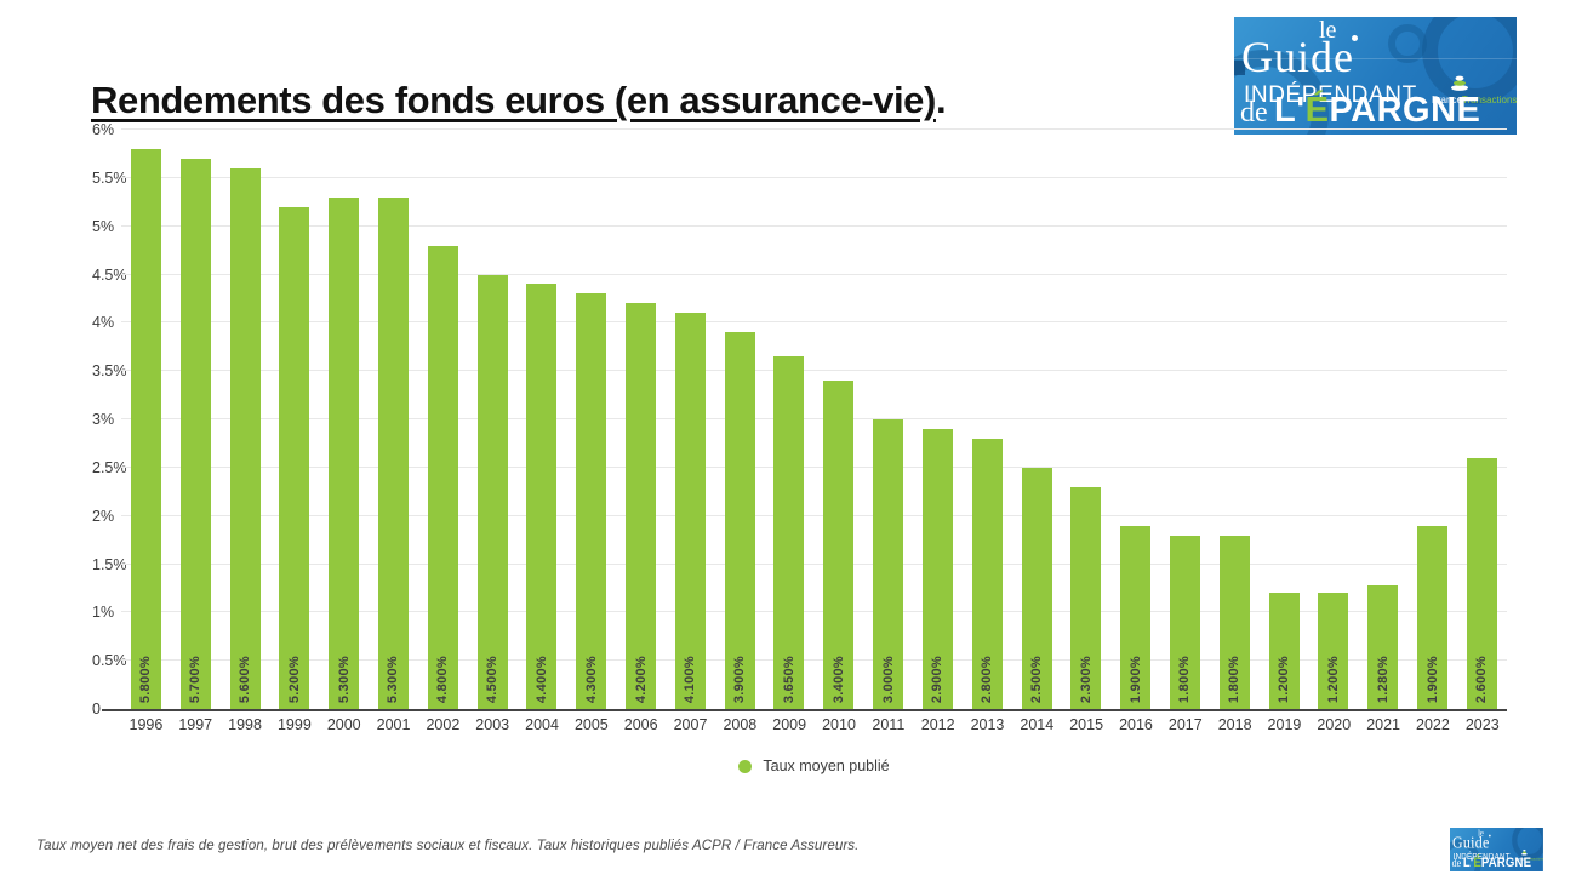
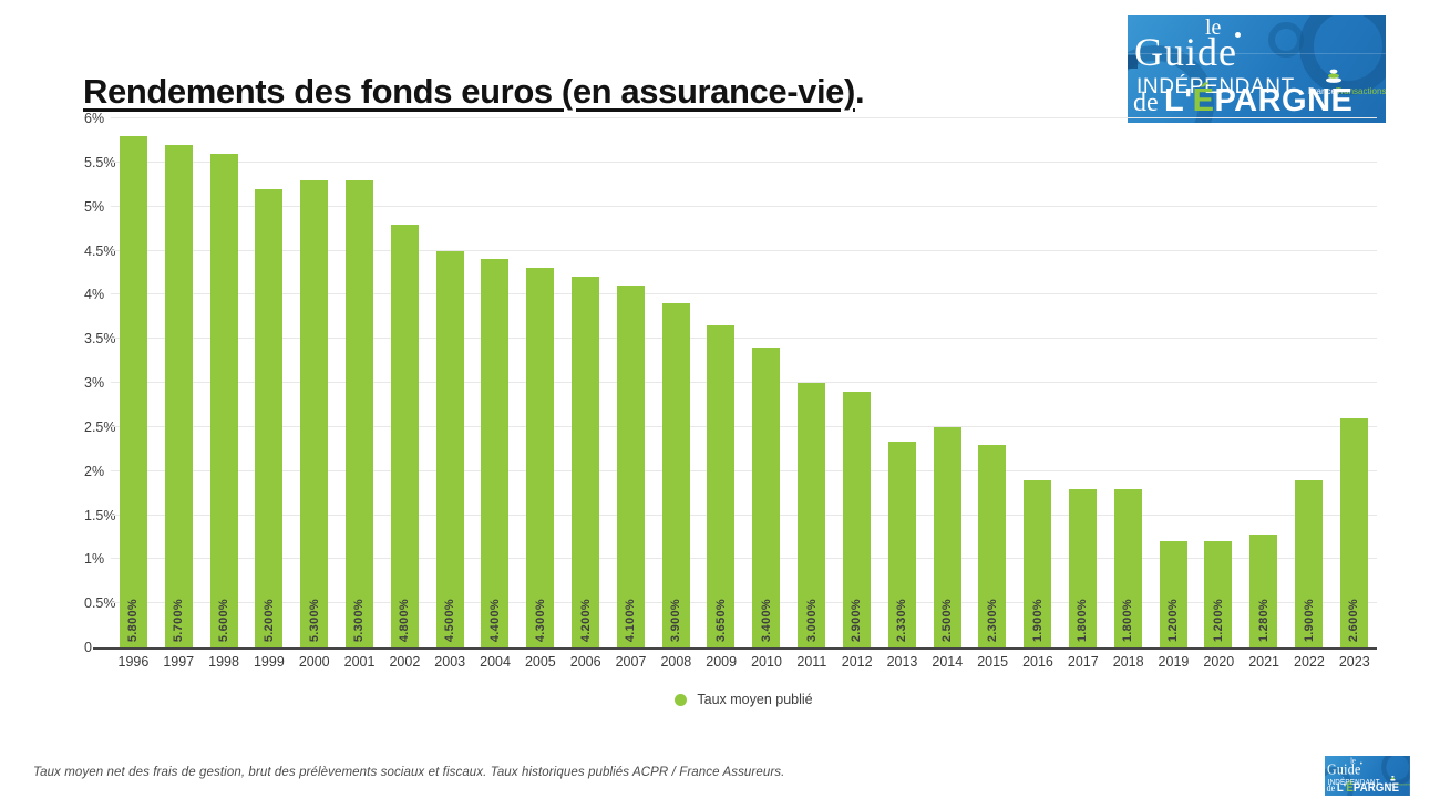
2013: 2.800% -> 2.330%
